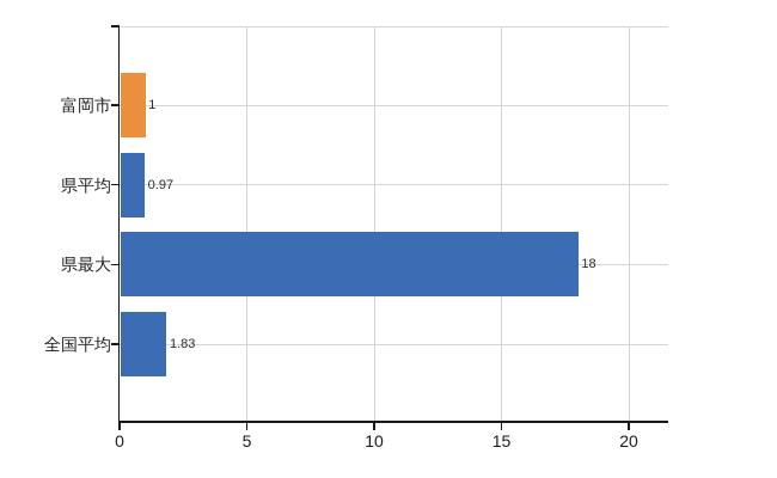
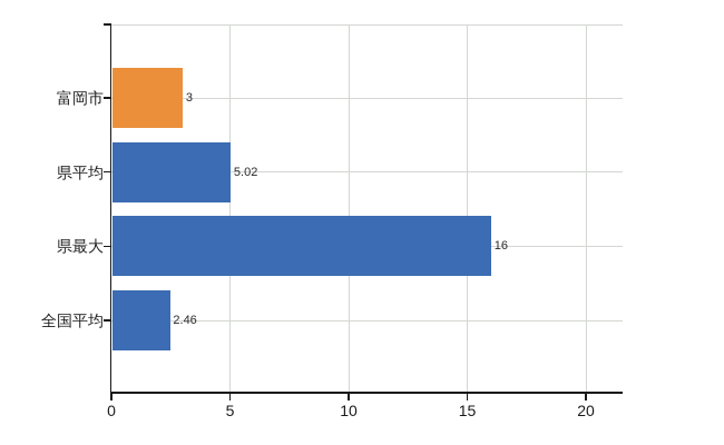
富岡市: 1 -> 3
県平均: 0.97 -> 5.02
県最大: 18 -> 16
全国平均: 1.83 -> 2.46
